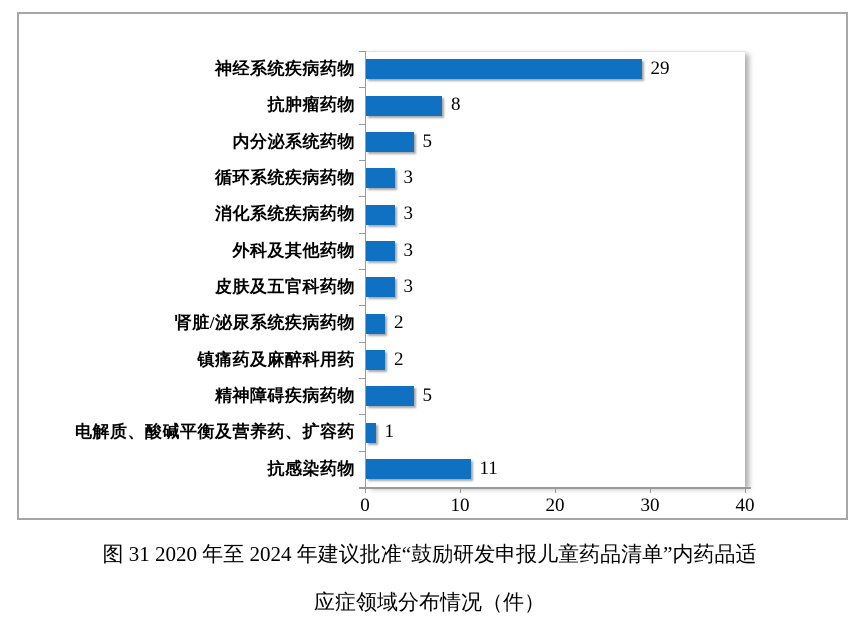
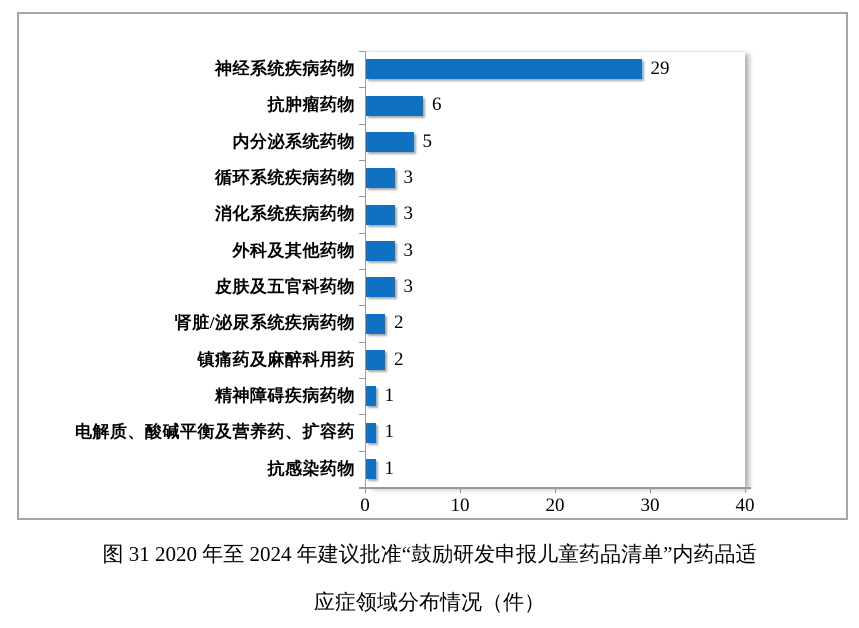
抗肿瘤药物: 8 -> 6
精神障碍疾病药物: 5 -> 1
抗感染药物: 11 -> 1
